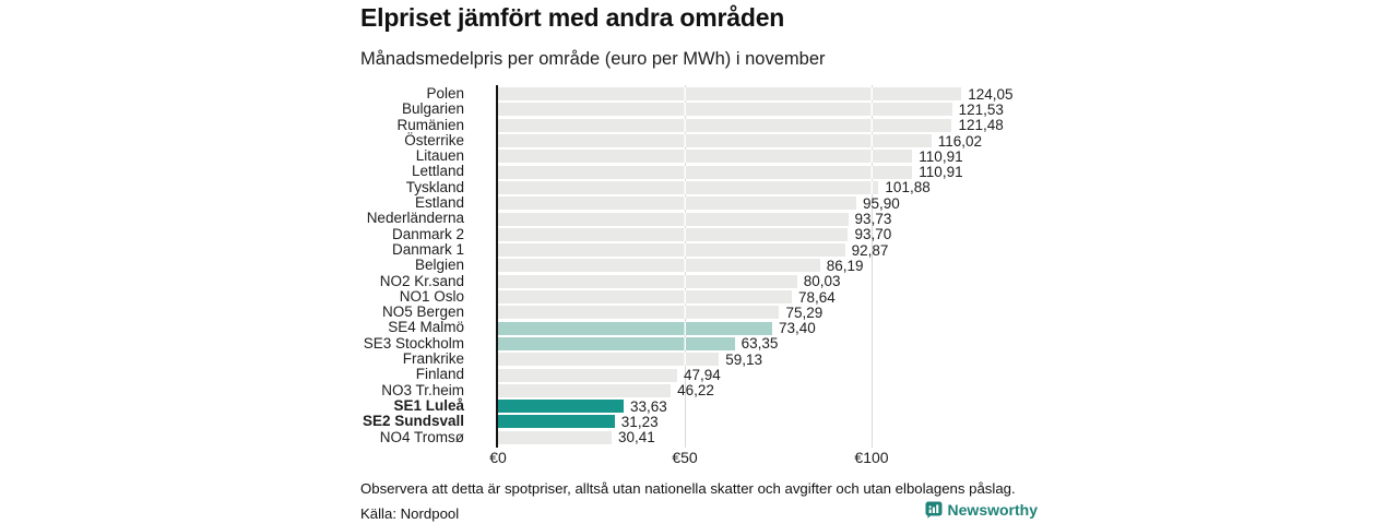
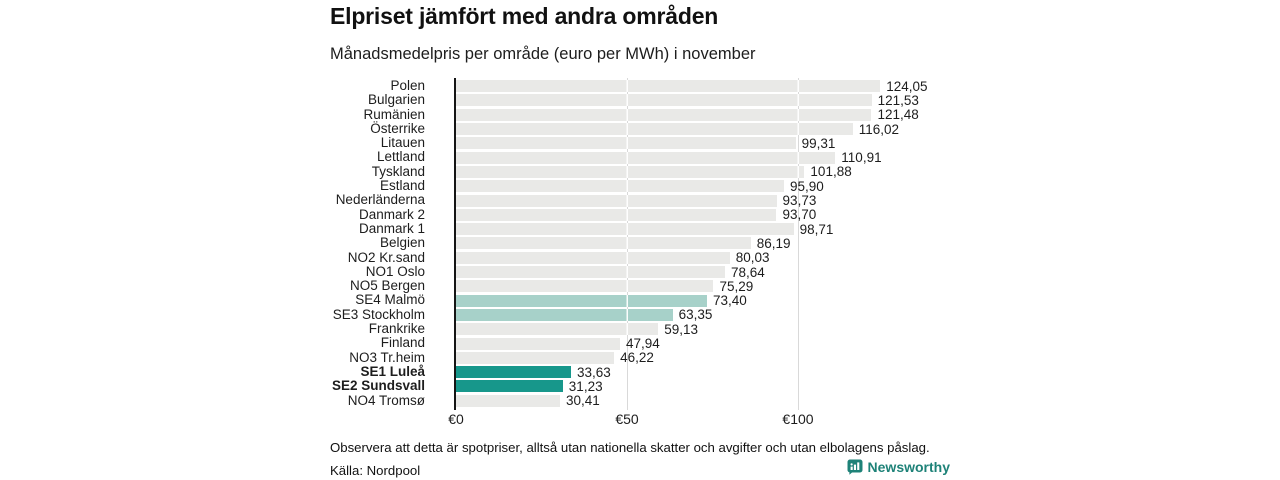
Litauen: 110,91 -> 99,31
Danmark 1: 92,87 -> 98,71
